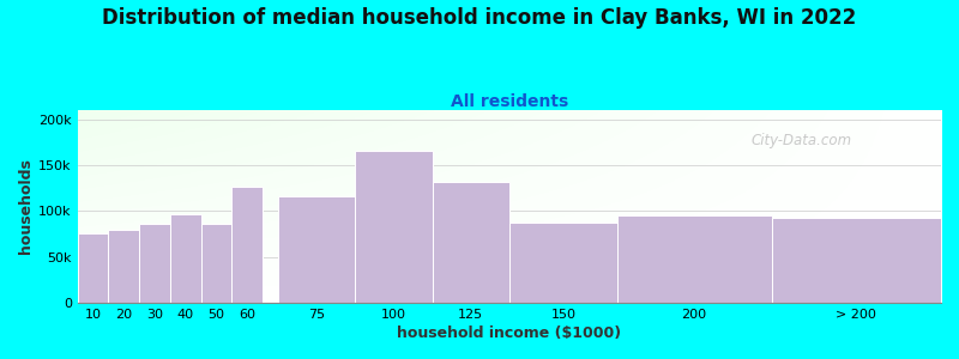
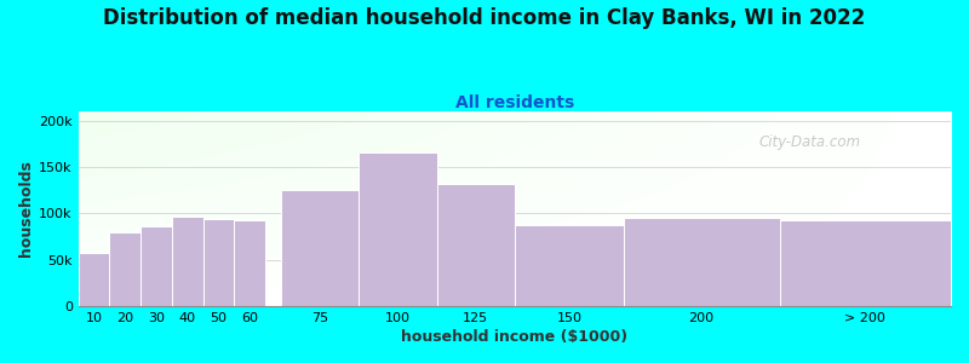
10: 76k -> 58k
50: 86k -> 94k
60: 126k -> 93k
75: 116k -> 125k
